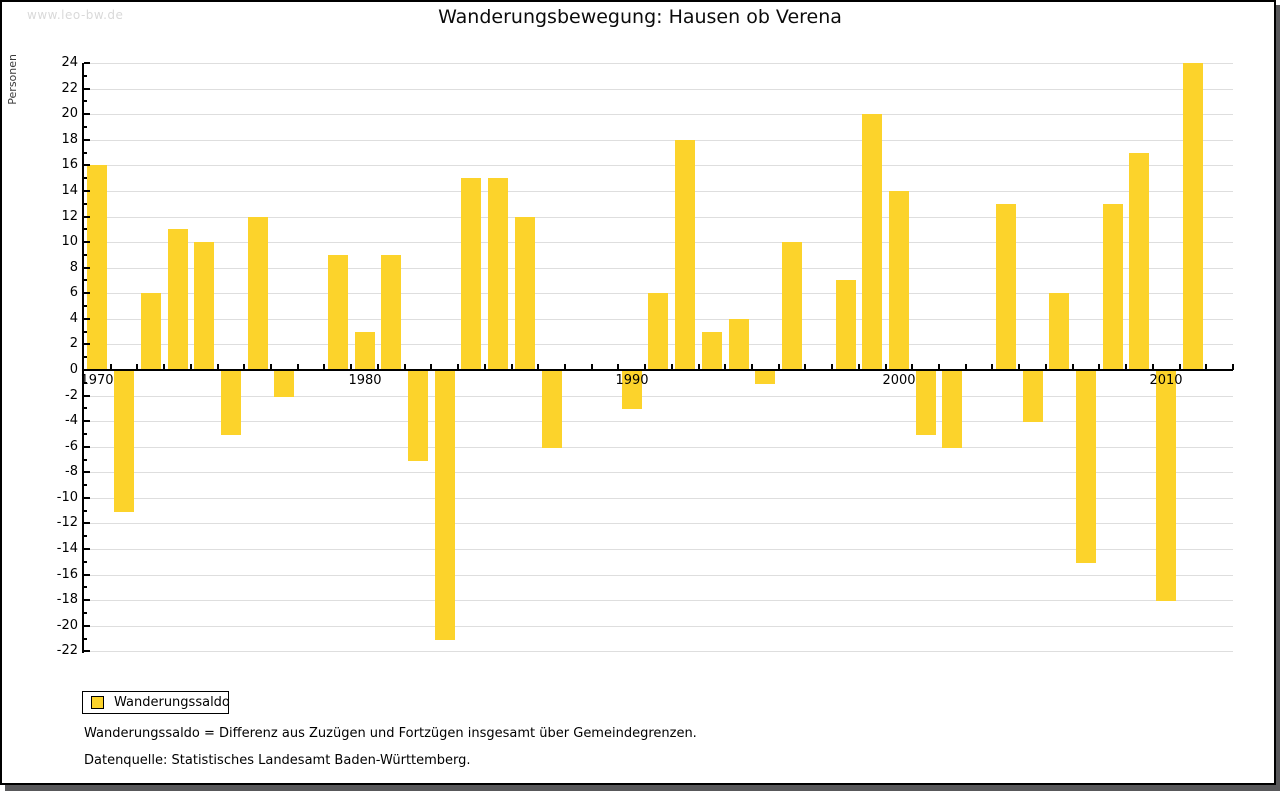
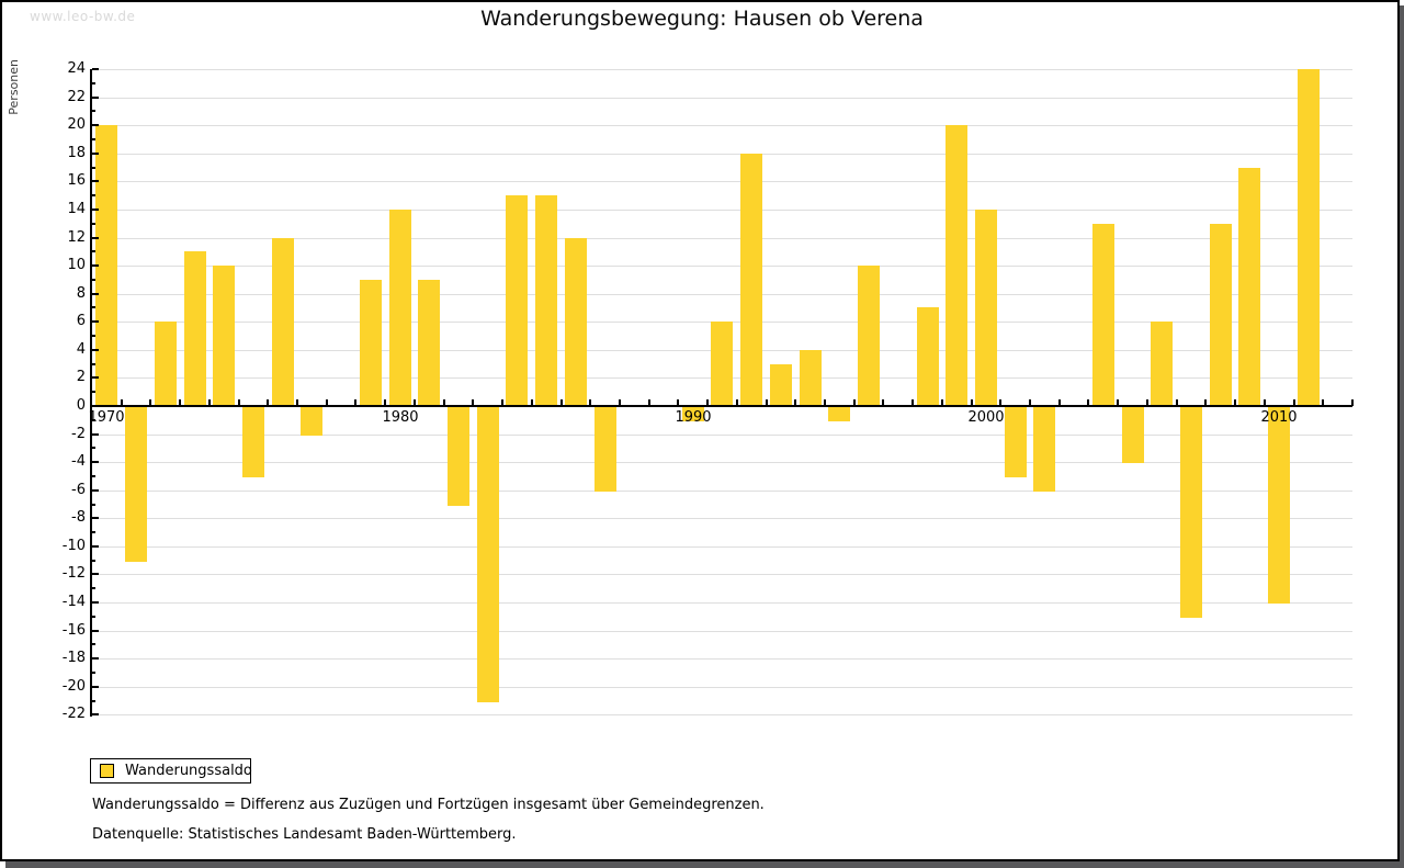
1970: 16 -> 20
1980: 3 -> 14
1990: -3 -> -1
2010: -18 -> -14
